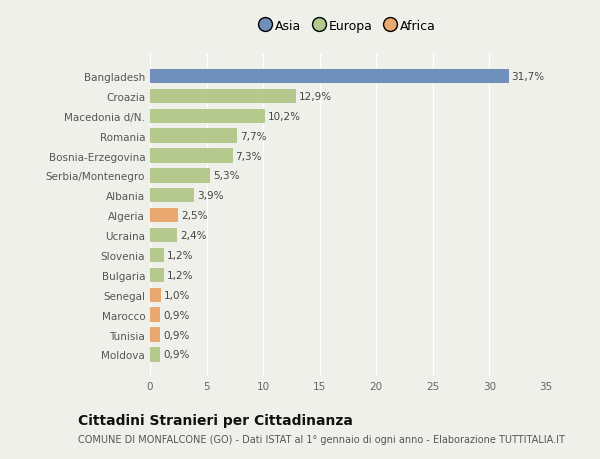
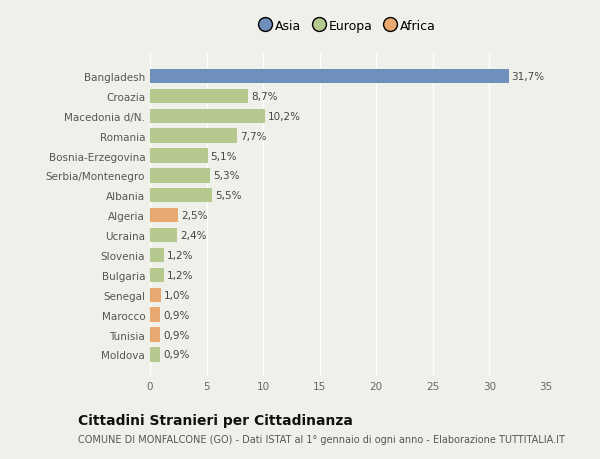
Croazia: 12,9% -> 8,7%
Bosnia-Erzegovina: 7,3% -> 5,1%
Albania: 3,9% -> 5,5%
